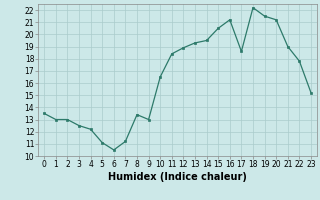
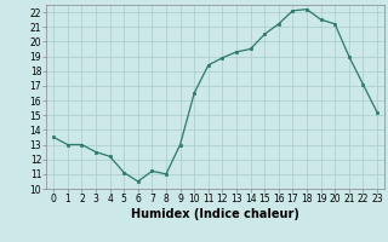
8: 13.4 -> 11.0
17: 18.6 -> 22.1
22: 17.8 -> 17.1
